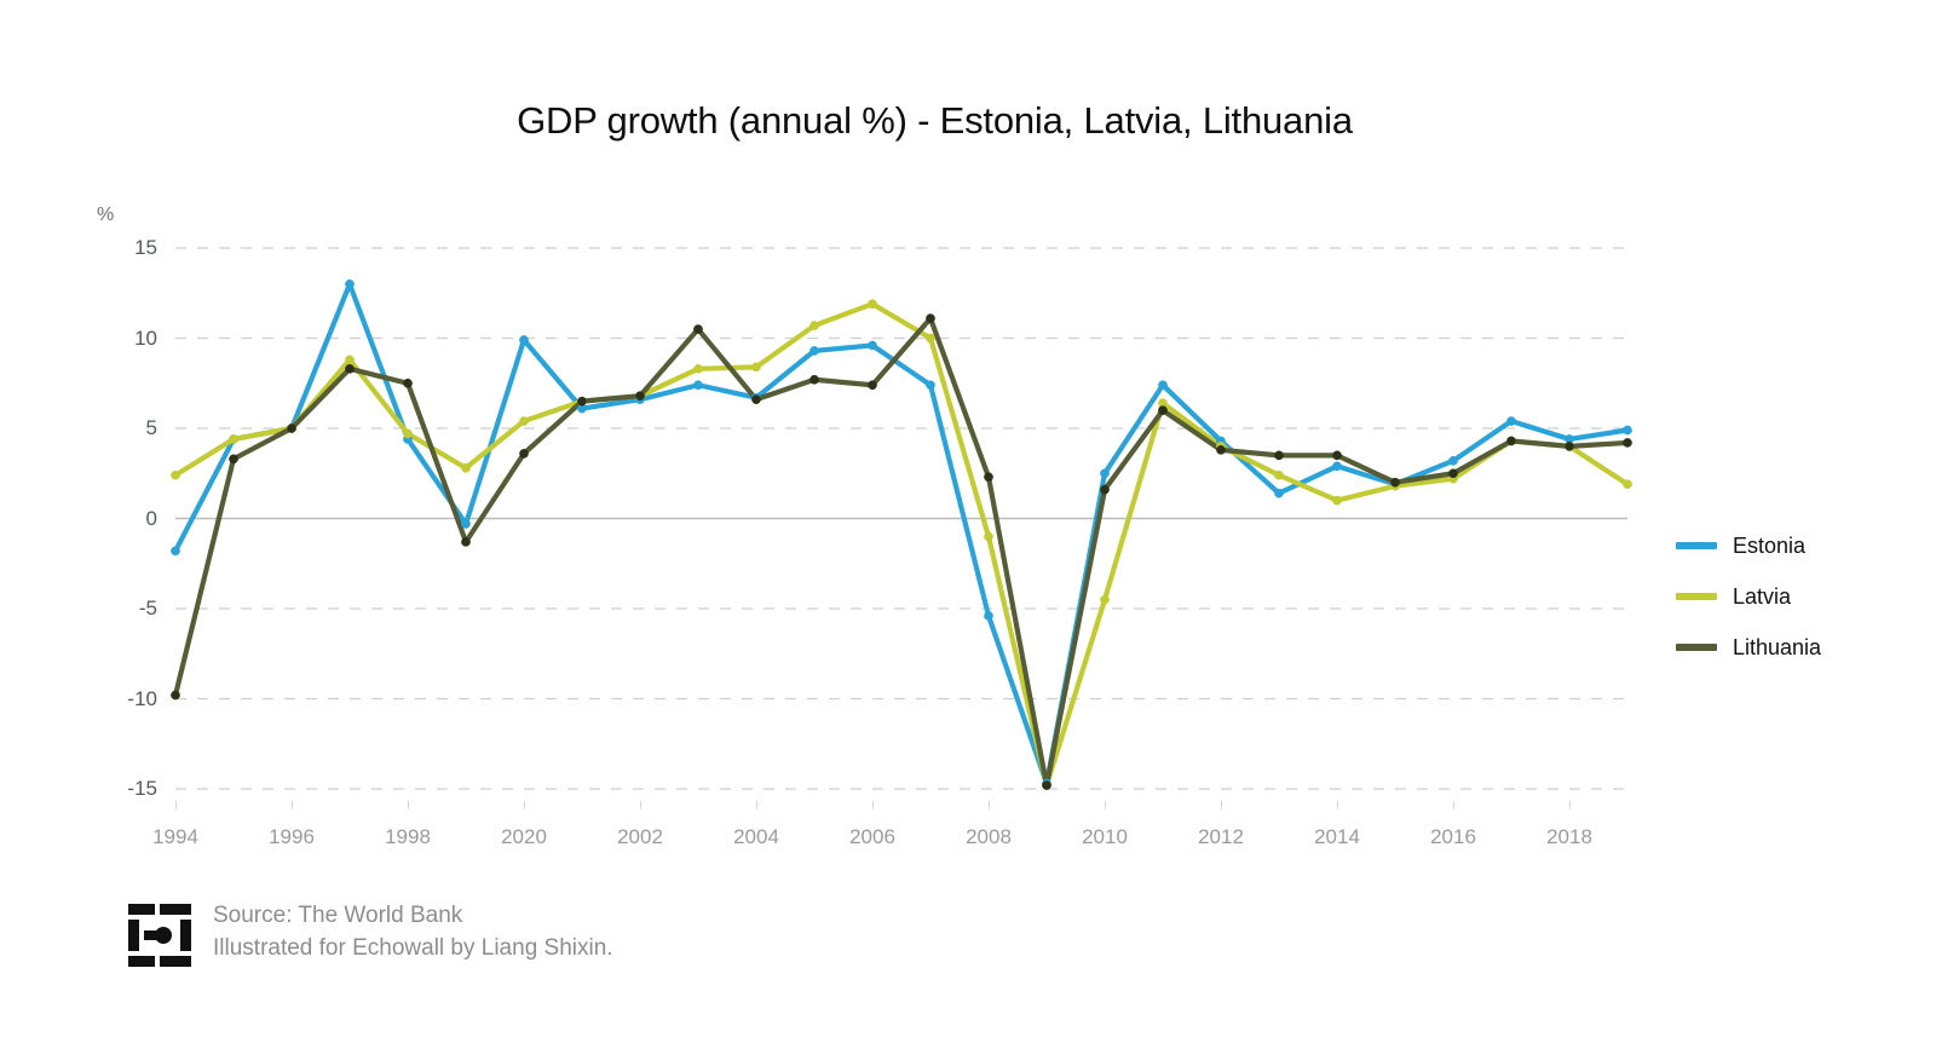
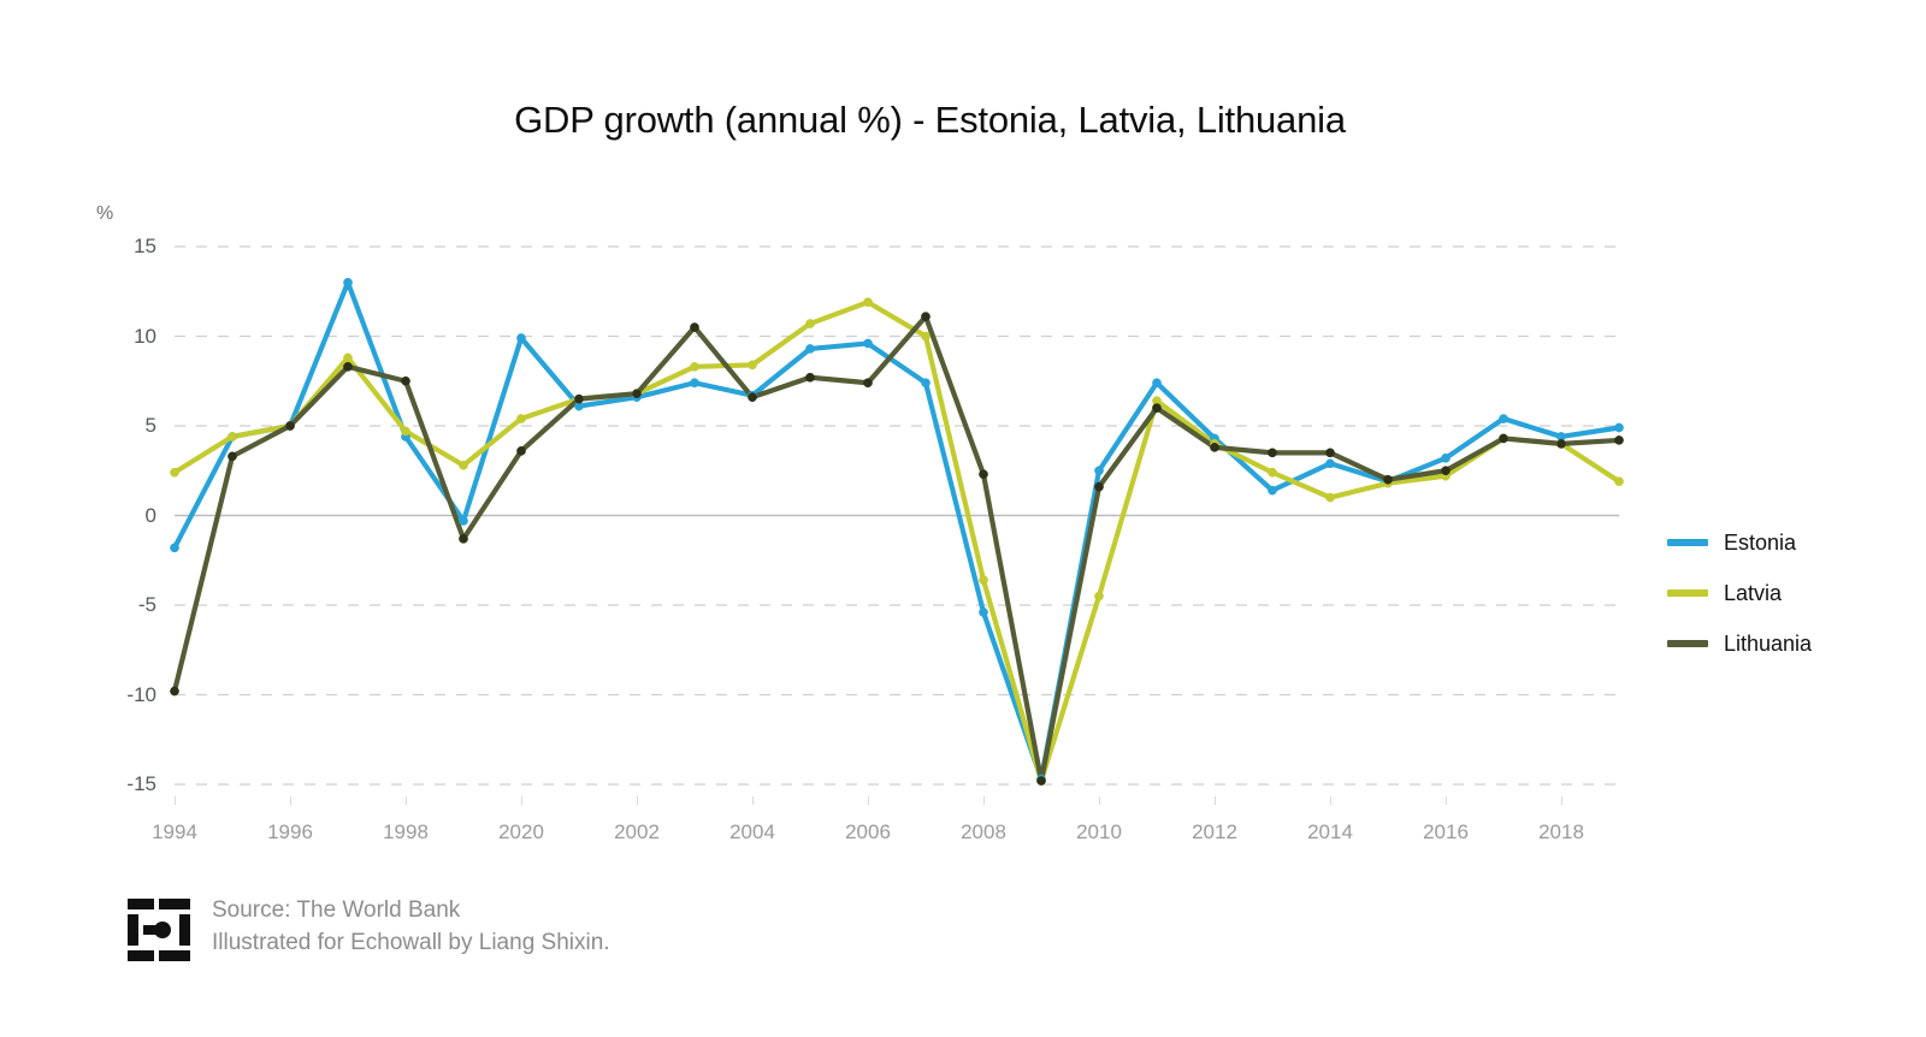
Latvia/2008: -1.0 -> -3.6
